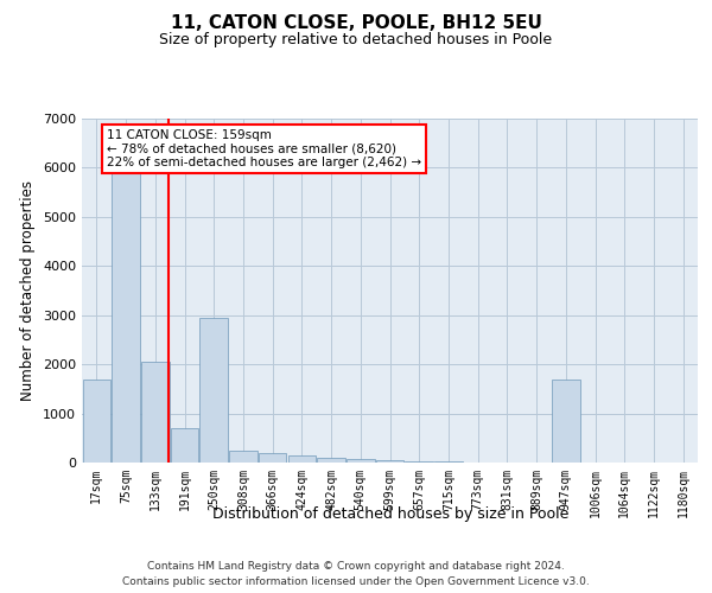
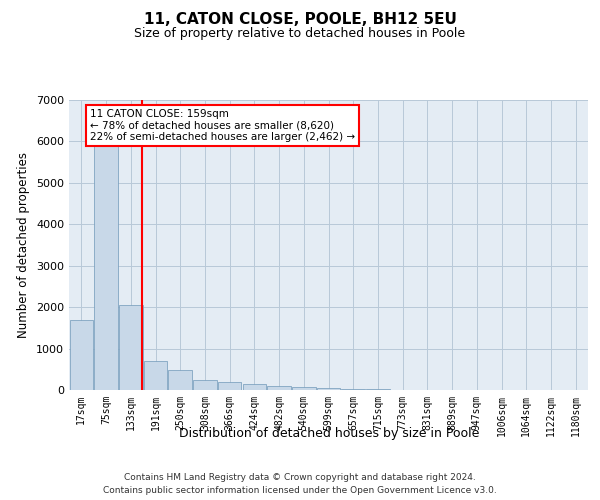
250sqm: 2950 -> 490
947sqm: 1700 -> 0
